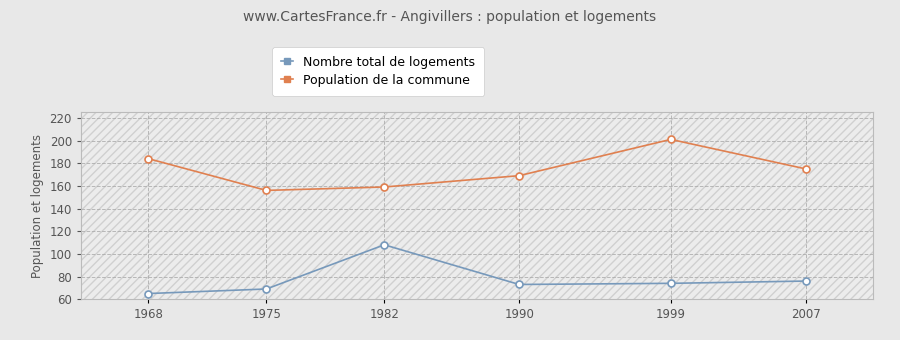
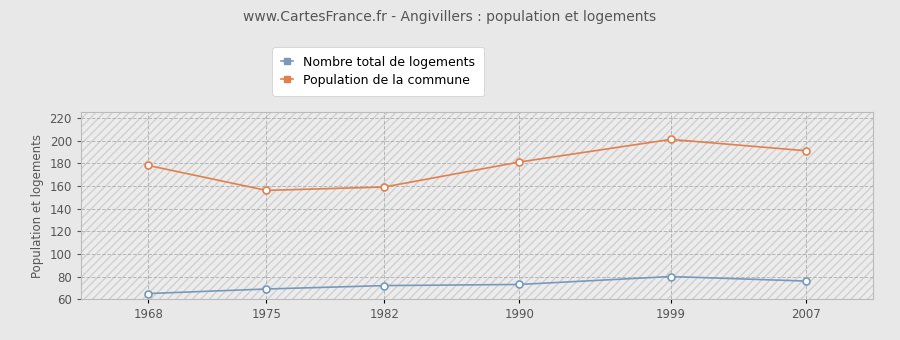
Population de la commune/1968: 184 -> 178
Nombre total de logements/1982: 108 -> 72
Population de la commune/1990: 169 -> 181
Nombre total de logements/1999: 74 -> 80
Population de la commune/2007: 175 -> 191
